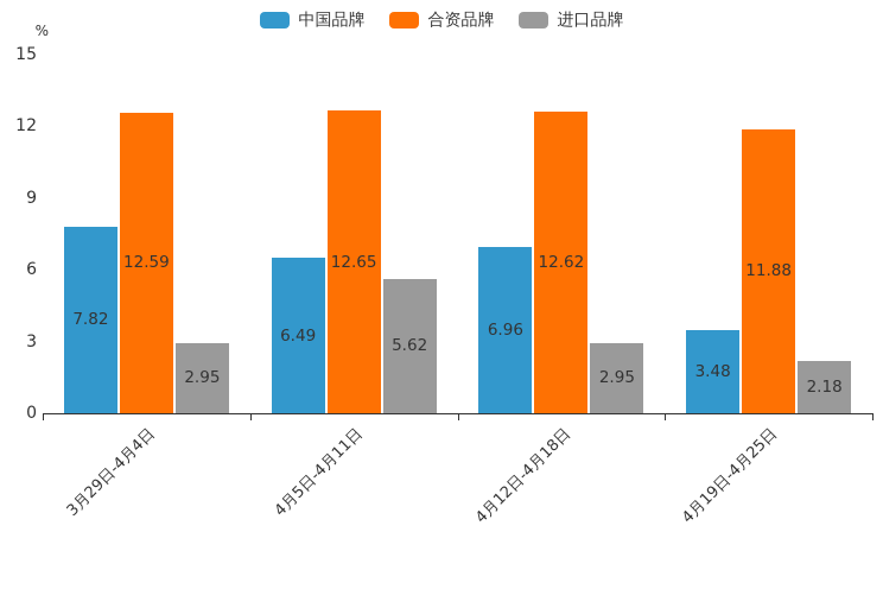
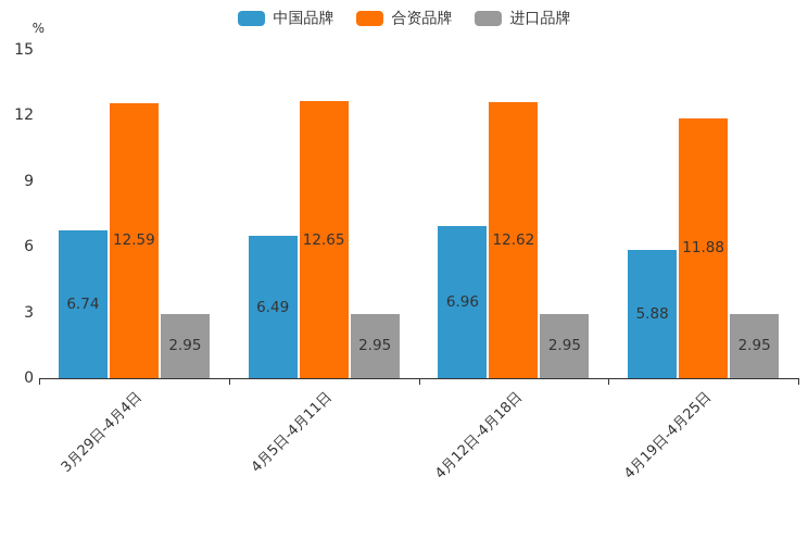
中国品牌/3月29日-4月4日: 7.82 -> 6.74
进口品牌/4月5日-4月11日: 5.62 -> 2.95
中国品牌/4月19日-4月25日: 3.48 -> 5.88
进口品牌/4月19日-4月25日: 2.18 -> 2.95
